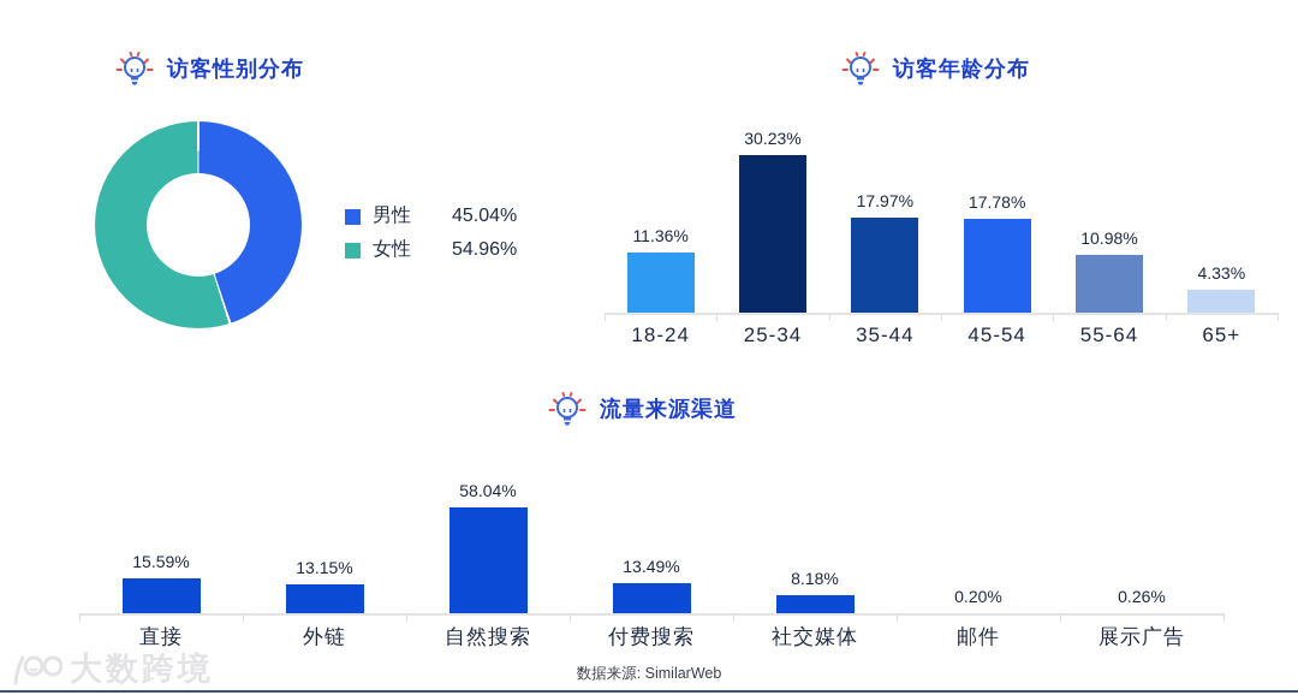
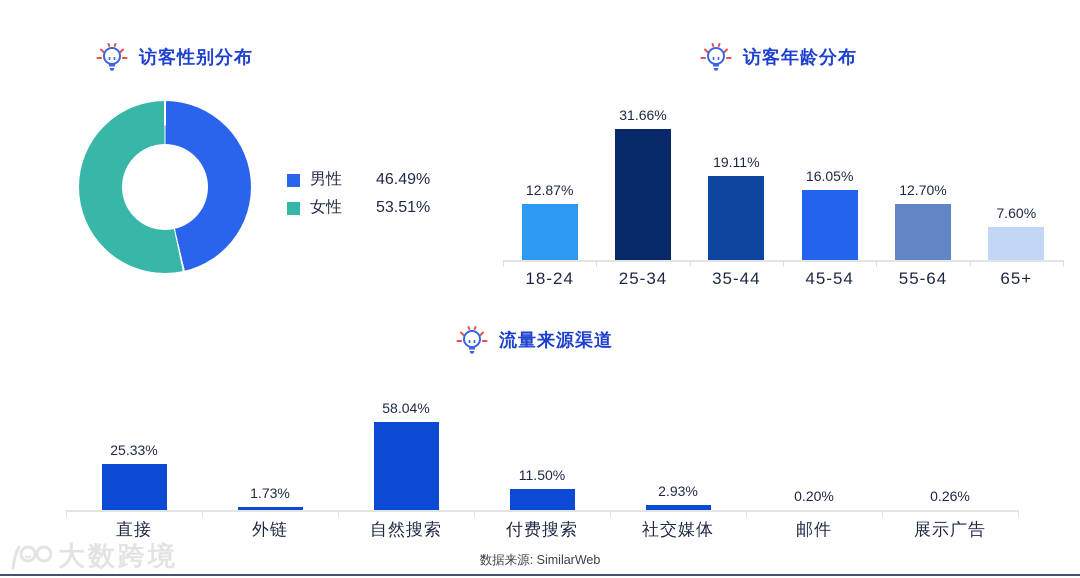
访客性别分布/男性: 45.04% -> 46.49%
访客性别分布/女性: 54.96% -> 53.51%
访客年龄分布/18-24: 11.36% -> 12.87%
访客年龄分布/25-34: 30.23% -> 31.66%
访客年龄分布/35-44: 17.97% -> 19.11%
访客年龄分布/45-54: 17.78% -> 16.05%
访客年龄分布/55-64: 10.98% -> 12.70%
访客年龄分布/65+: 4.33% -> 7.60%
流量来源渠道/直接: 15.59% -> 25.33%
流量来源渠道/外链: 13.15% -> 1.73%
流量来源渠道/付费搜索: 13.49% -> 11.50%
流量来源渠道/社交媒体: 8.18% -> 2.93%
